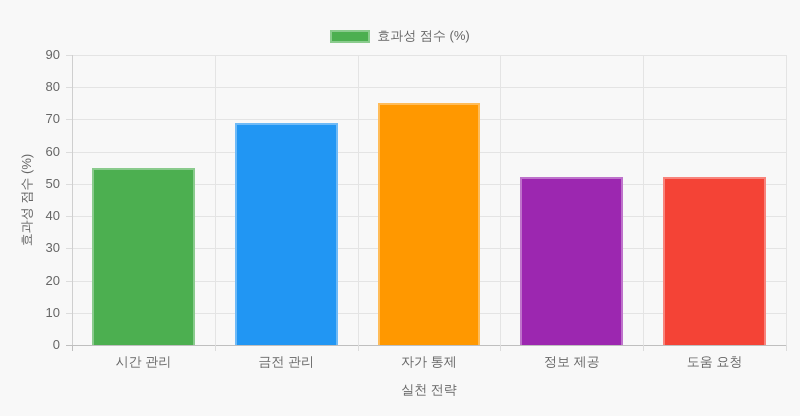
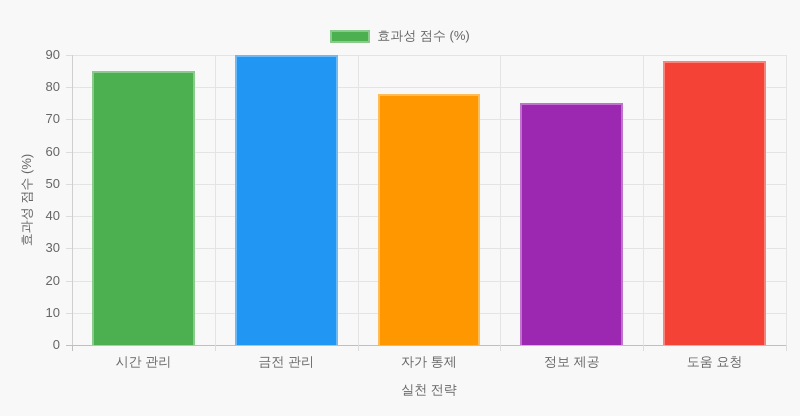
시간 관리: 55 -> 85
금전 관리: 69 -> 90
자가 통제: 75 -> 78
정보 제공: 52 -> 75
도움 요청: 52 -> 88
